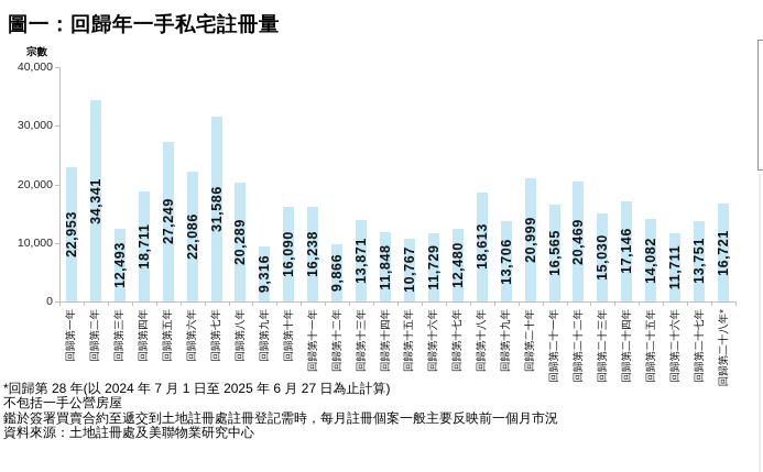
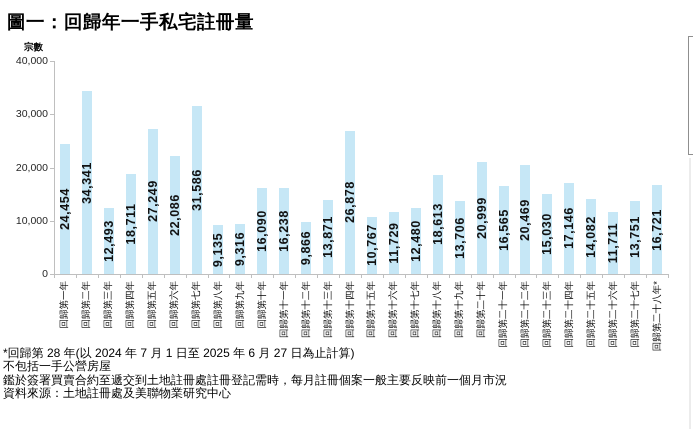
回歸第一年: 22,953 -> 24,454
回歸第八年: 20,289 -> 9,135
回歸第十四年: 11,848 -> 26,878
